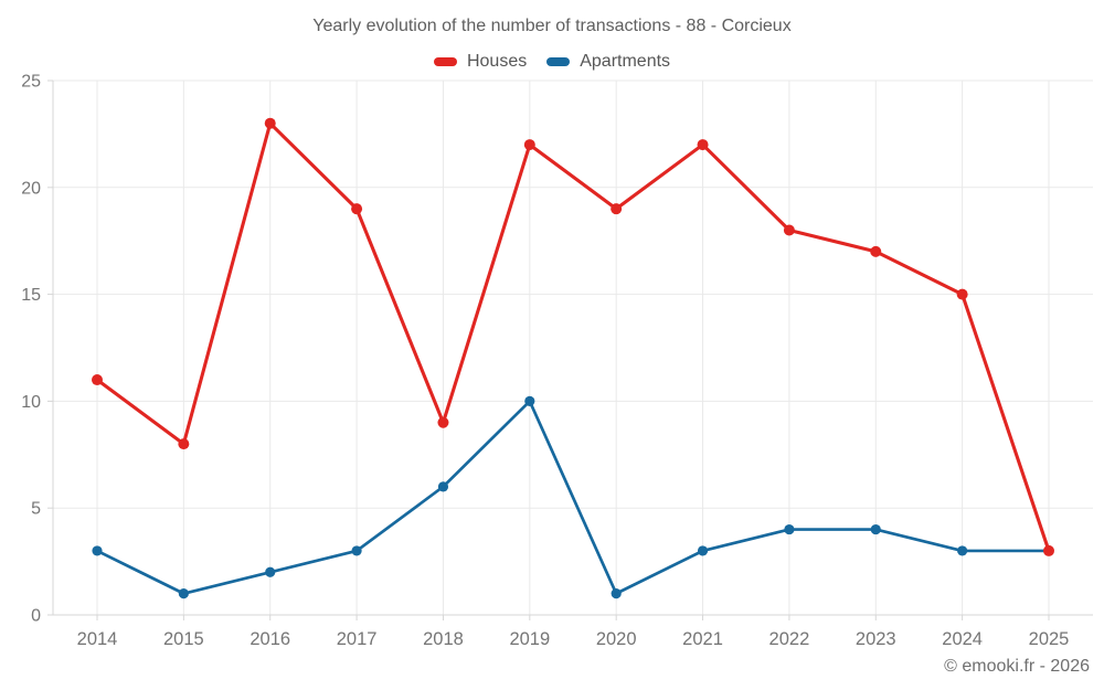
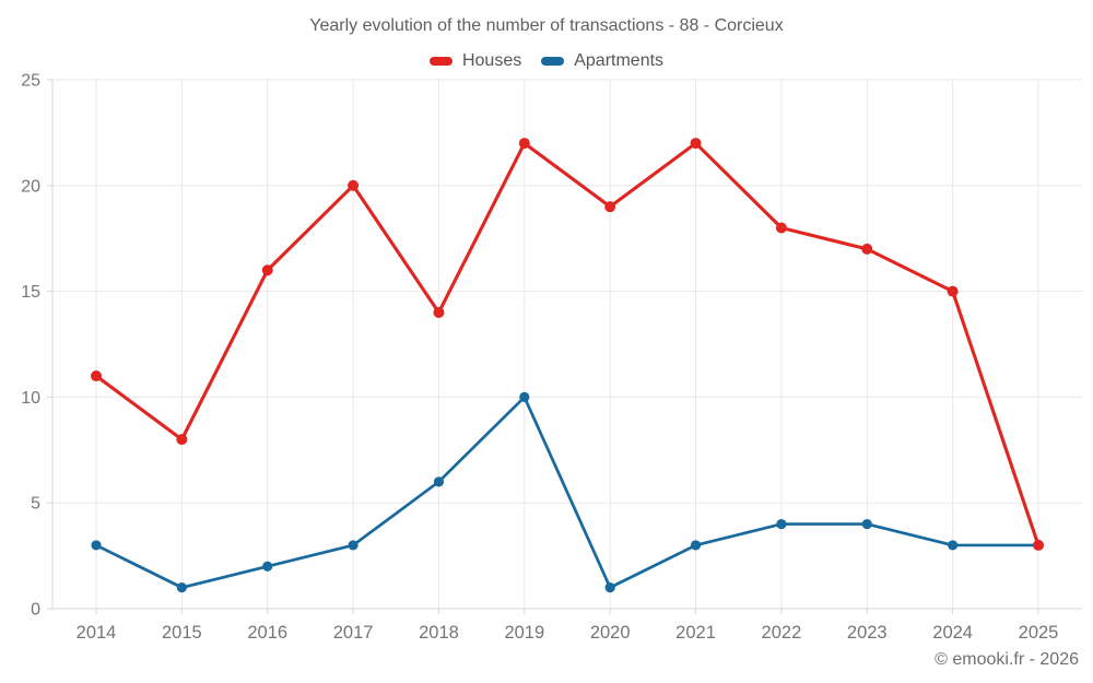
Houses/2016: 23 -> 16
Houses/2017: 19 -> 20
Houses/2018: 9 -> 14
